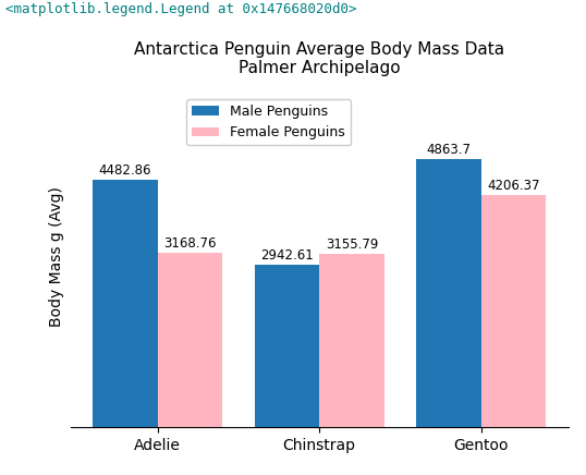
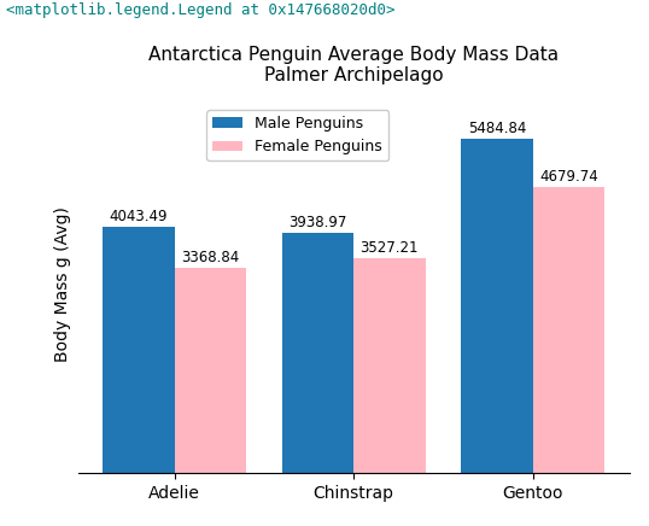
Male Penguins/Adelie: 4482.86 -> 4043.49
Female Penguins/Adelie: 3168.76 -> 3368.84
Male Penguins/Chinstrap: 2942.61 -> 3938.97
Female Penguins/Chinstrap: 3155.79 -> 3527.21
Male Penguins/Gentoo: 4863.7 -> 5484.84
Female Penguins/Gentoo: 4206.37 -> 4679.74
